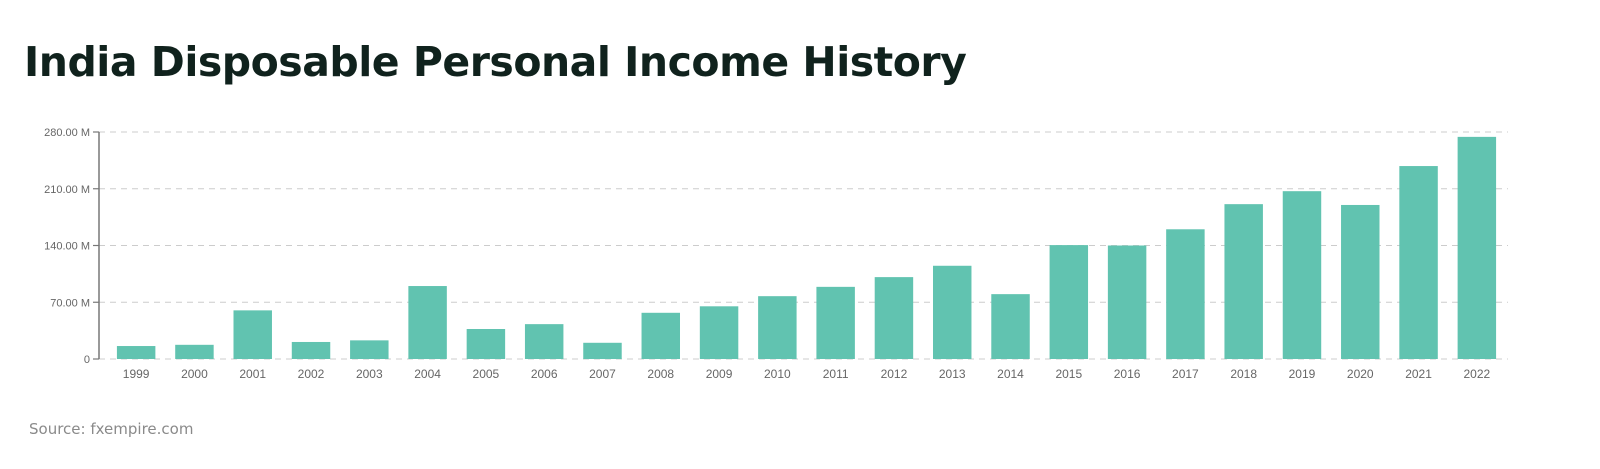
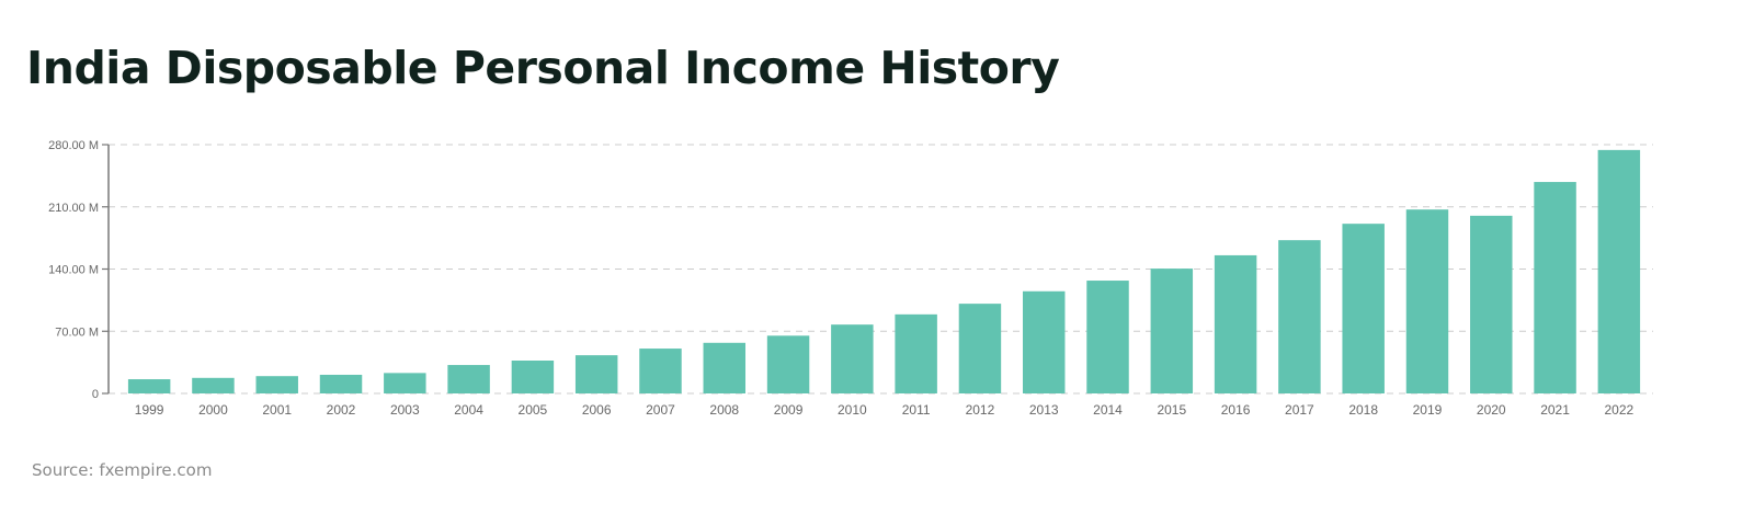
2001: 60M -> 20M
2004: 90M -> 30M
2007: 20M -> 50M
2014: 80M -> 130M
2016: 140M -> 160M
2017: 160M -> 170M
2020: 190M -> 200M
